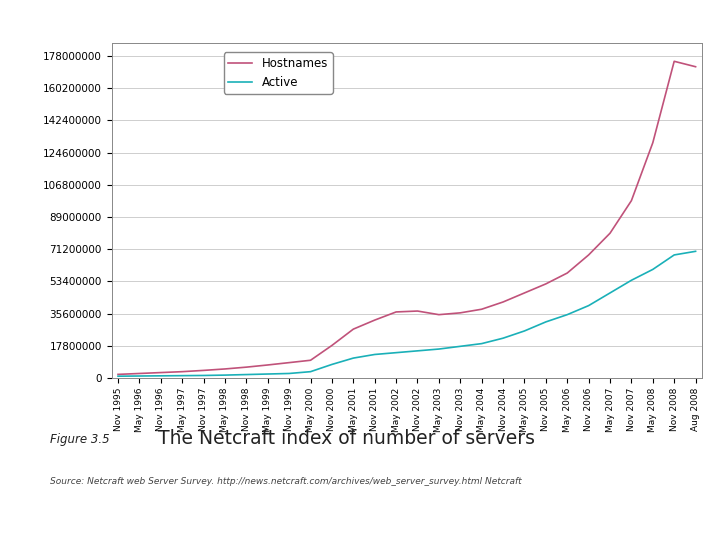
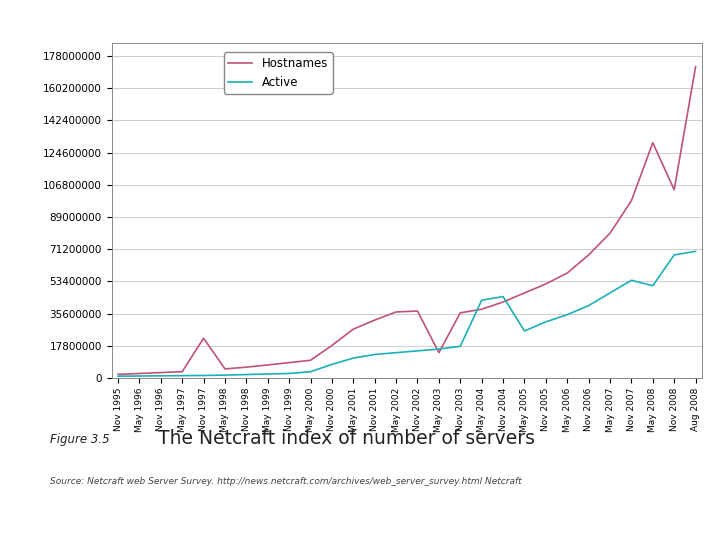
Hostnames/Nov 1997: 4000000 -> 22000000
Hostnames/May 2003: 35000000 -> 14000000
Active/May 2004: 19000000 -> 43000000
Active/Nov 2004: 22000000 -> 45000000
Active/May 2008: 60000000 -> 51000000
Hostnames/Nov 2008: 175000000 -> 104000000
